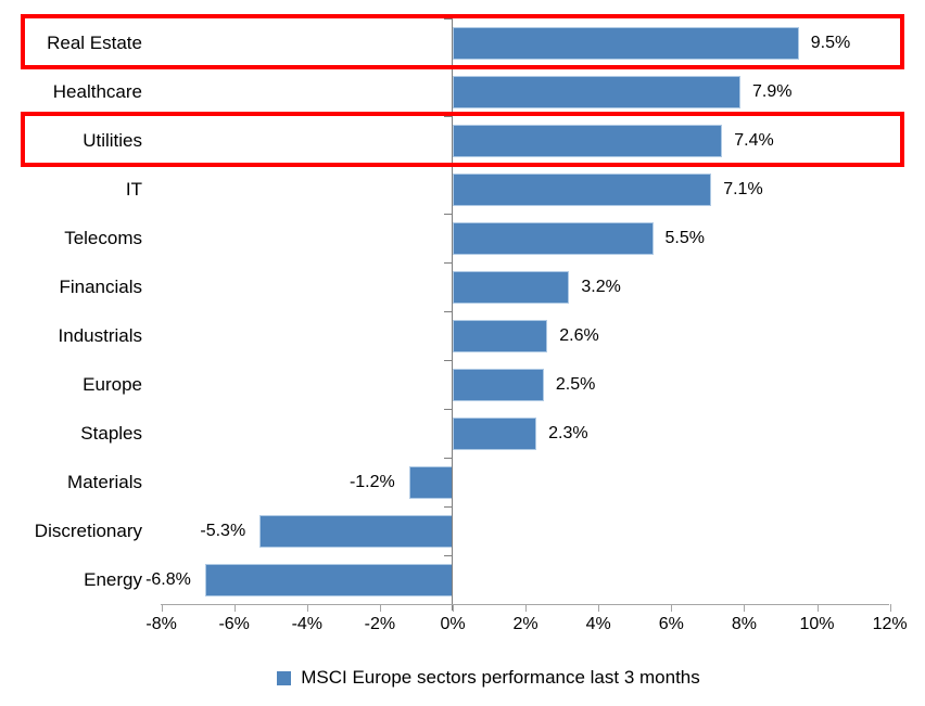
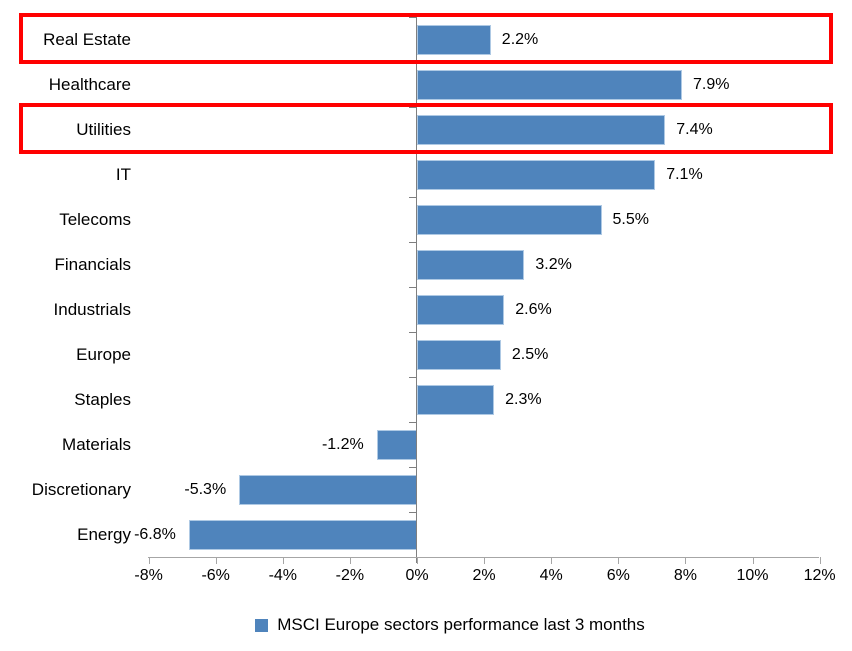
Real Estate: 9.5% -> 2.2%
